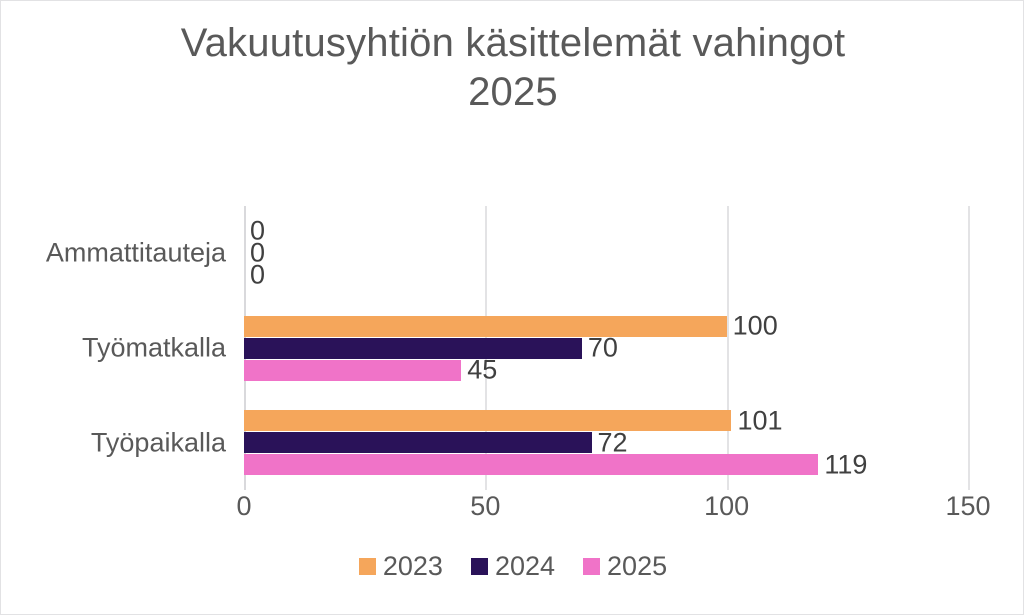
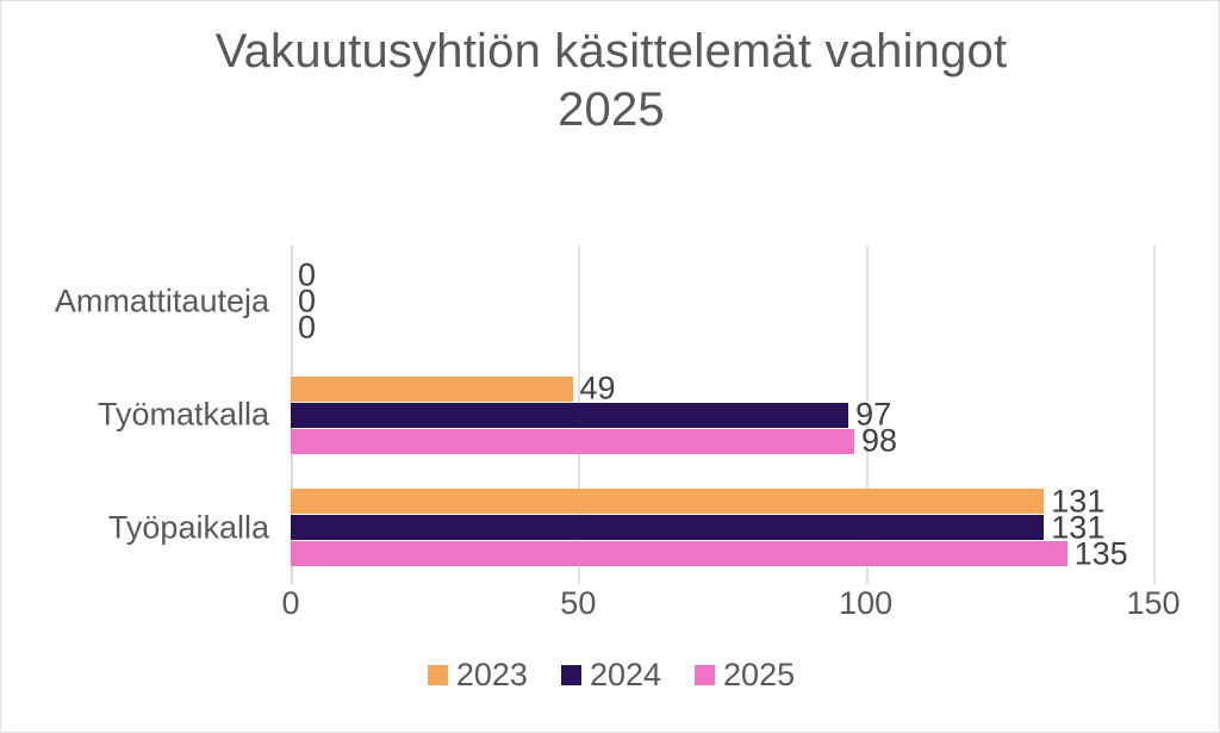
2023/Työmatkalla: 100 -> 49
2024/Työmatkalla: 70 -> 97
2025/Työmatkalla: 45 -> 98
2023/Työpaikalla: 101 -> 131
2024/Työpaikalla: 72 -> 131
2025/Työpaikalla: 119 -> 135
